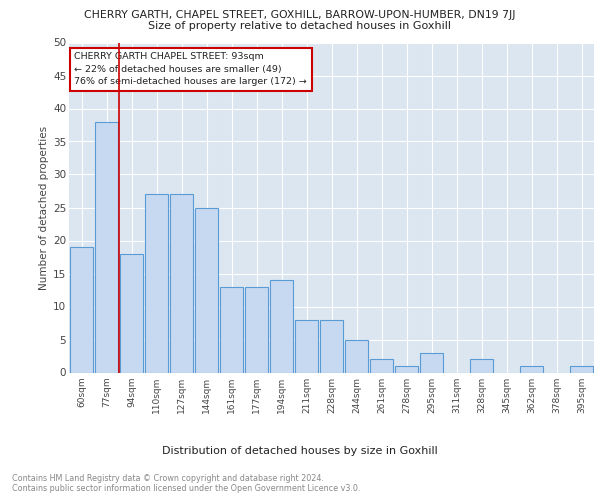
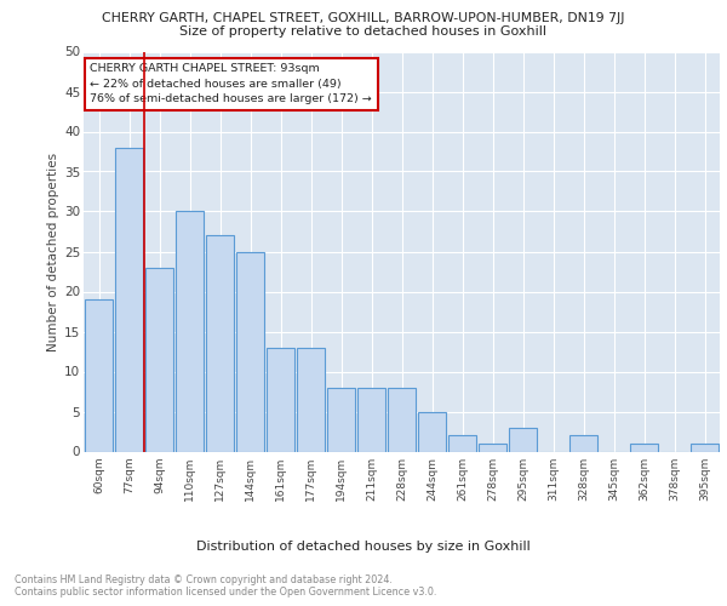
94sqm: 18 -> 23
110sqm: 27 -> 30
194sqm: 14 -> 8
